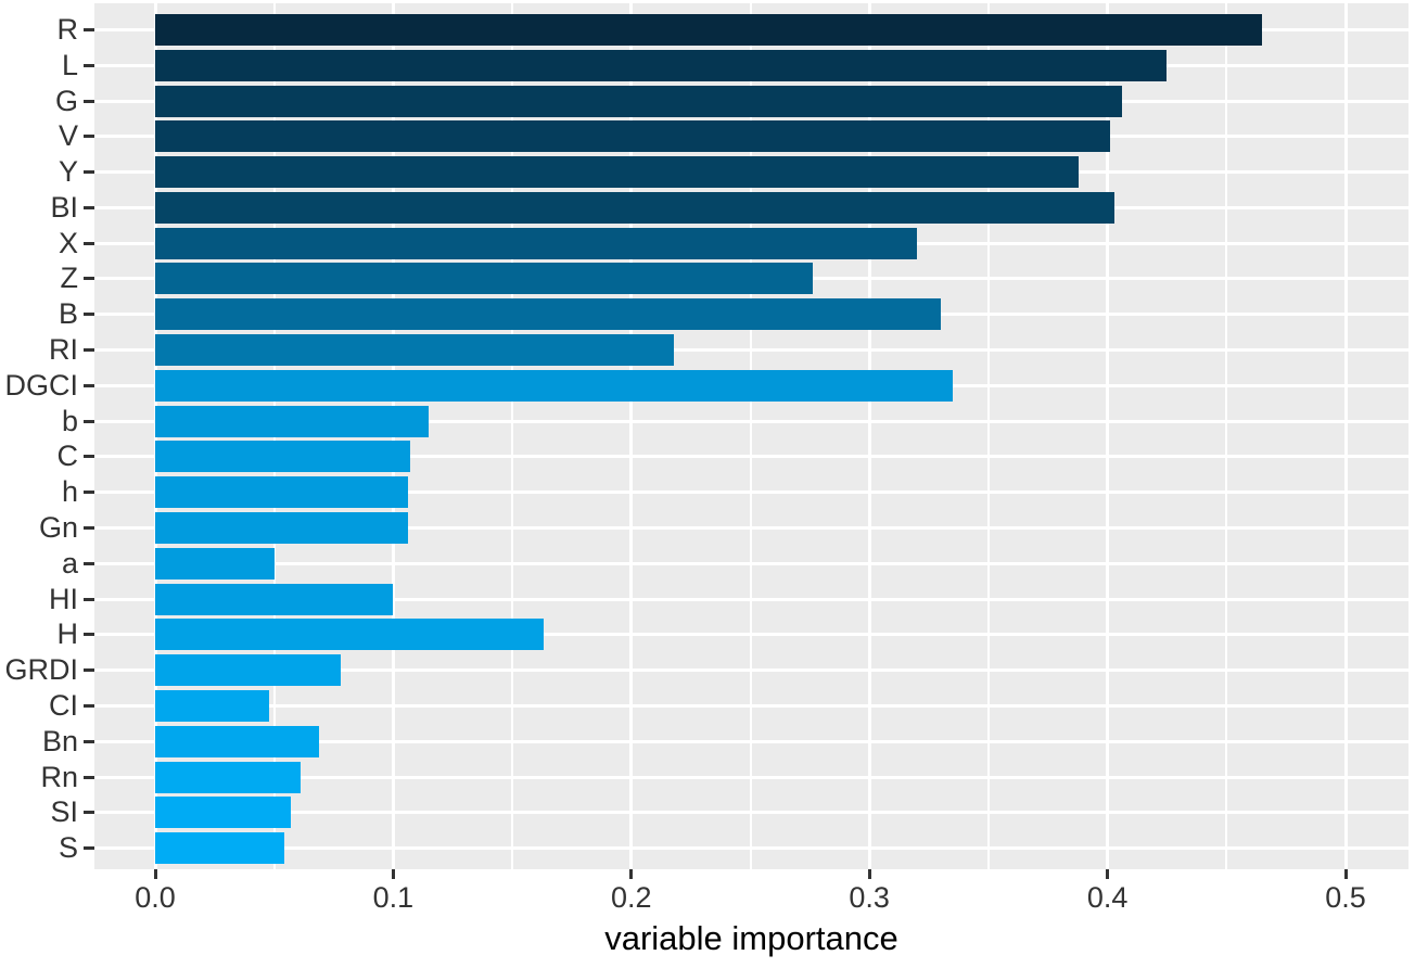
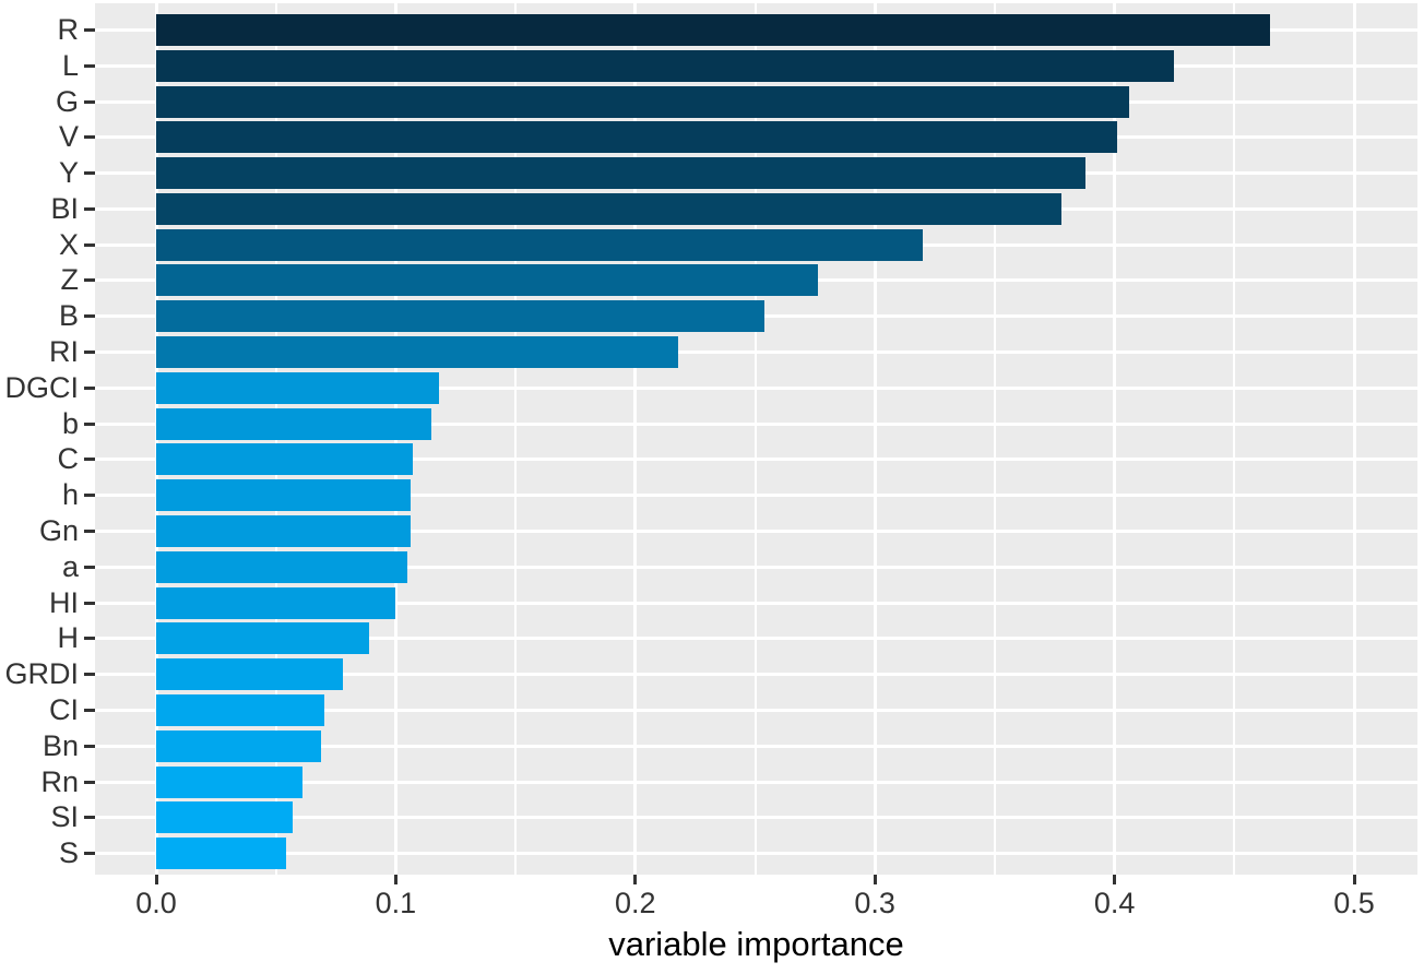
BI: 0.403 -> 0.378
B: 0.330 -> 0.254
DGCI: 0.335 -> 0.118
a: 0.050 -> 0.105
H: 0.163 -> 0.089
CI: 0.048 -> 0.070
